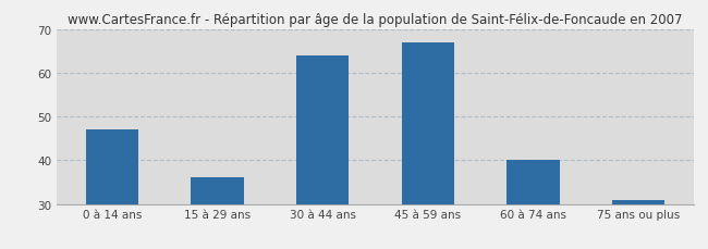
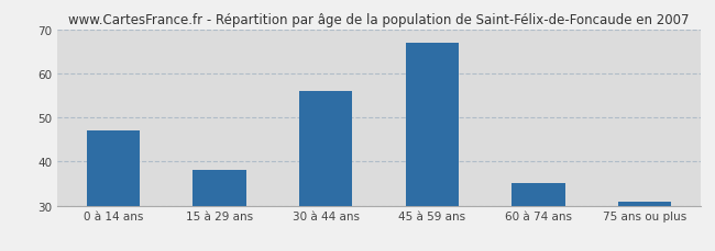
15 à 29 ans: 36 -> 38
30 à 44 ans: 64 -> 56
60 à 74 ans: 40 -> 35
